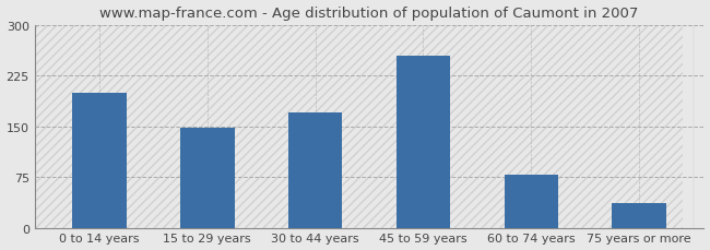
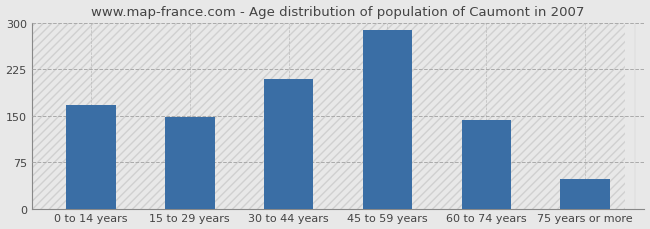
0 to 14 years: 200 -> 168
30 to 44 years: 170 -> 210
45 to 59 years: 254 -> 288
60 to 74 years: 78 -> 143
75 years or more: 36 -> 48
